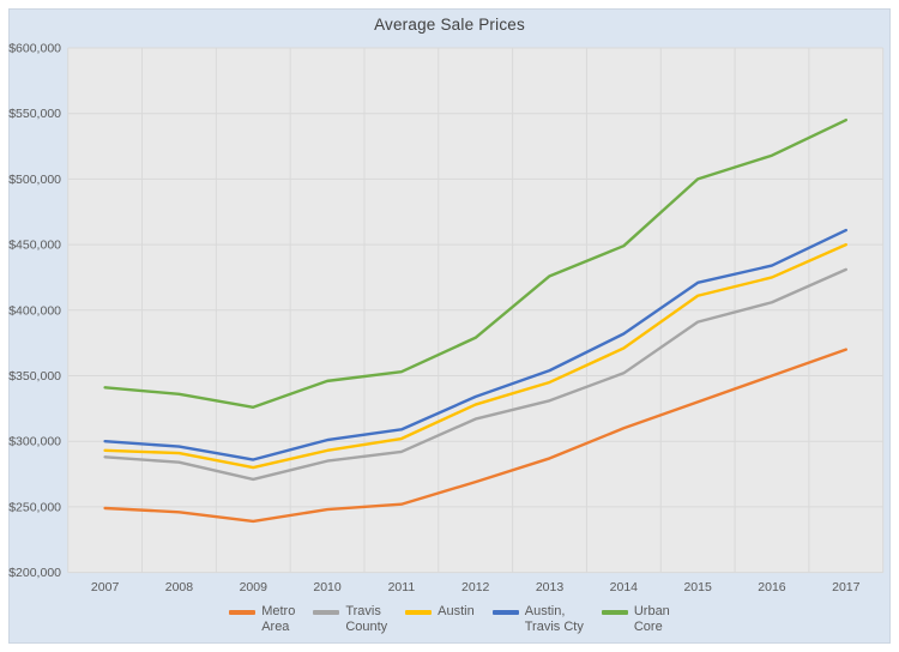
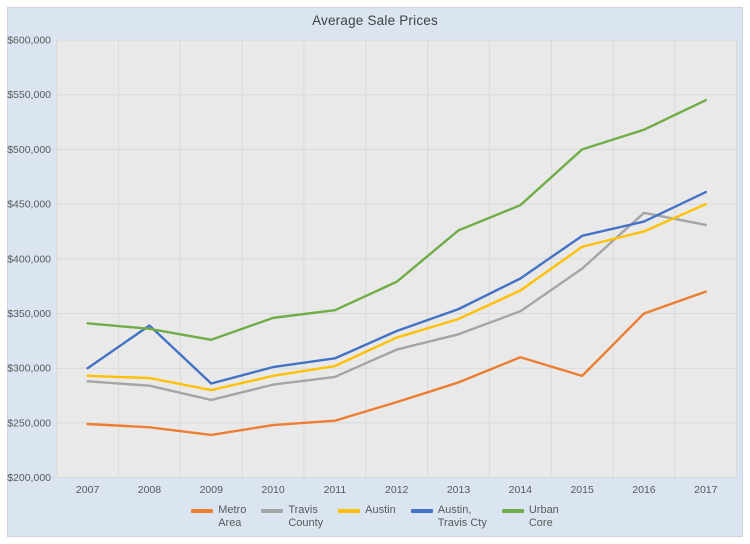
Austin, Travis Cty/2008: $296000 -> $339000
Metro Area/2015: $330000 -> $293000
Travis County/2016: $406000 -> $442000
